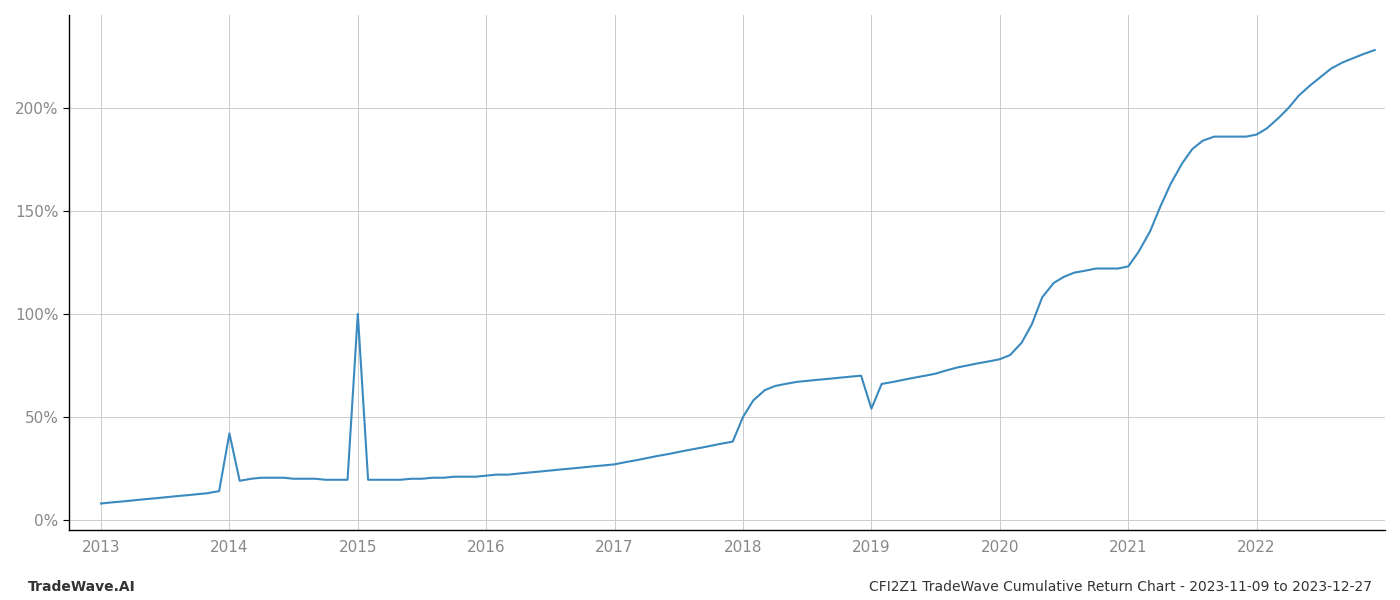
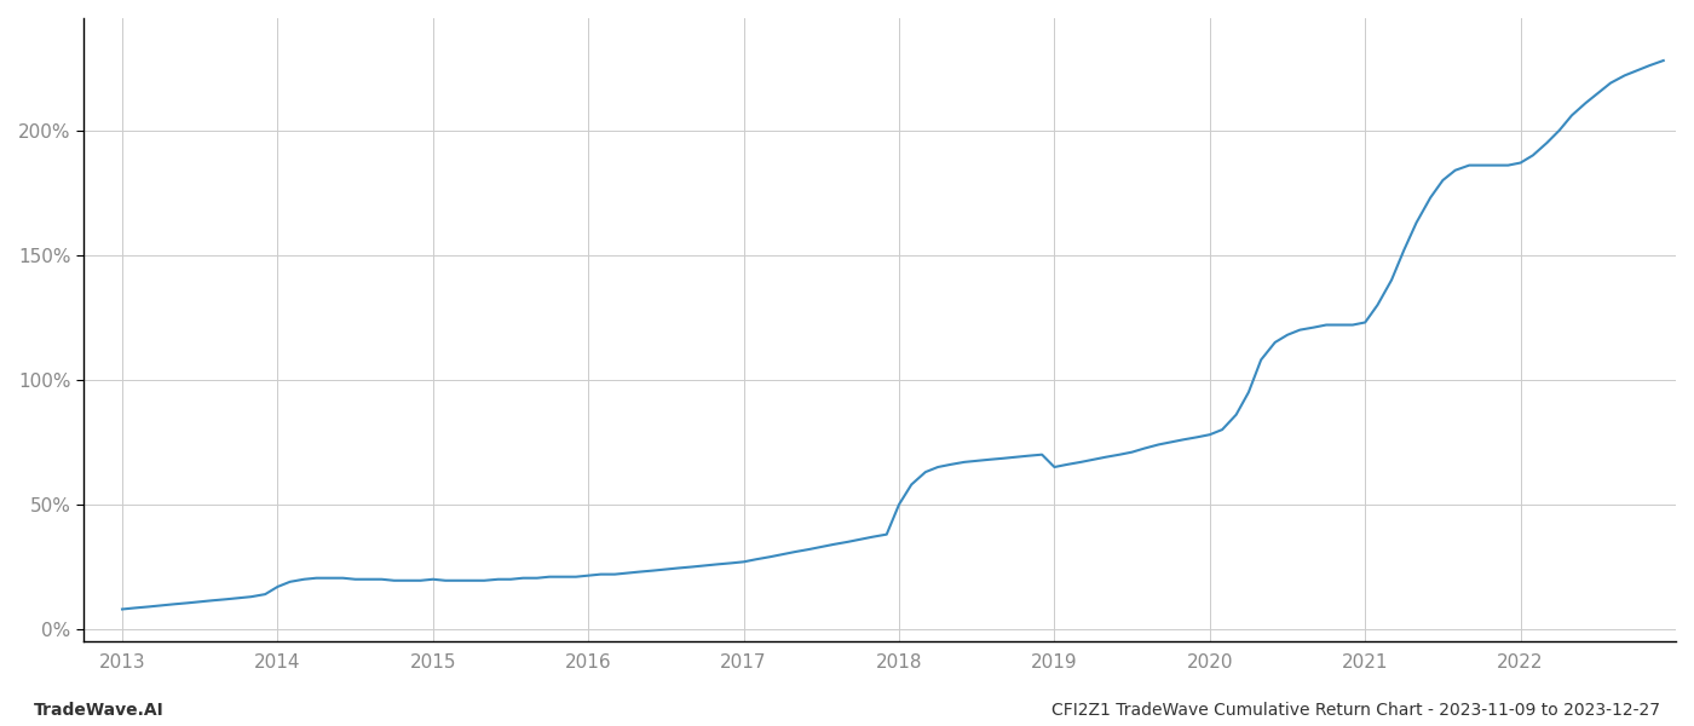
2014: 42.0% -> 17.0%
2015: 100.0% -> 20.0%
2019: 54.0% -> 65.0%
